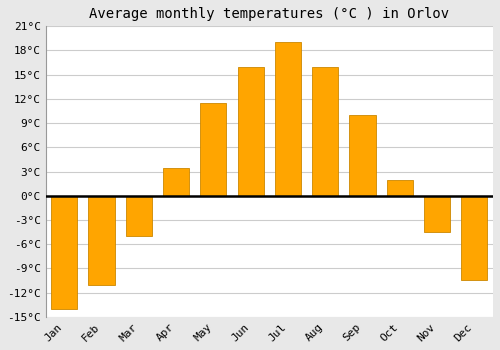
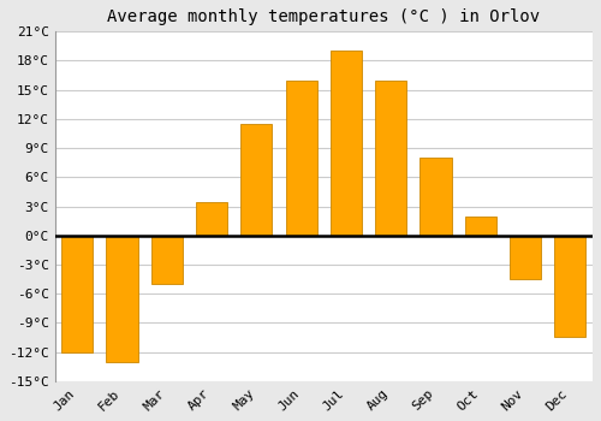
Jan: -14.0°C -> -12.0°C
Feb: -11.0°C -> -13.0°C
Sep: 10.0°C -> 8.0°C
